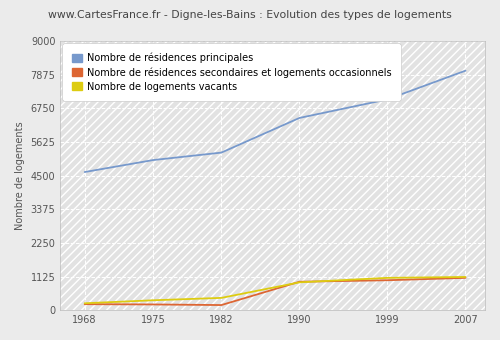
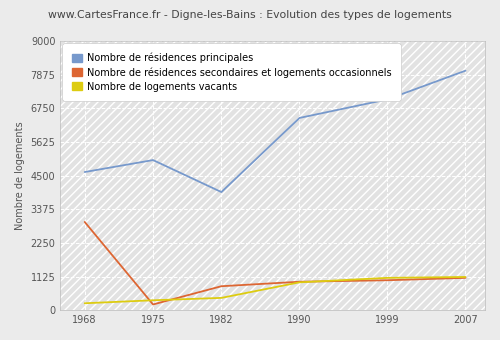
Nombre de résidences secondaires et logements occasionnels/1968: 200 -> 2950
Nombre de résidences principales/1982: 5270 -> 3950
Nombre de résidences secondaires et logements occasionnels/1982: 170 -> 800
